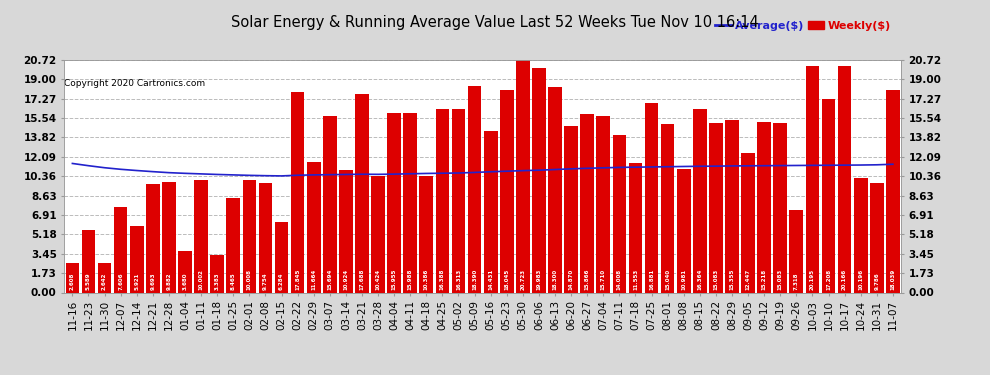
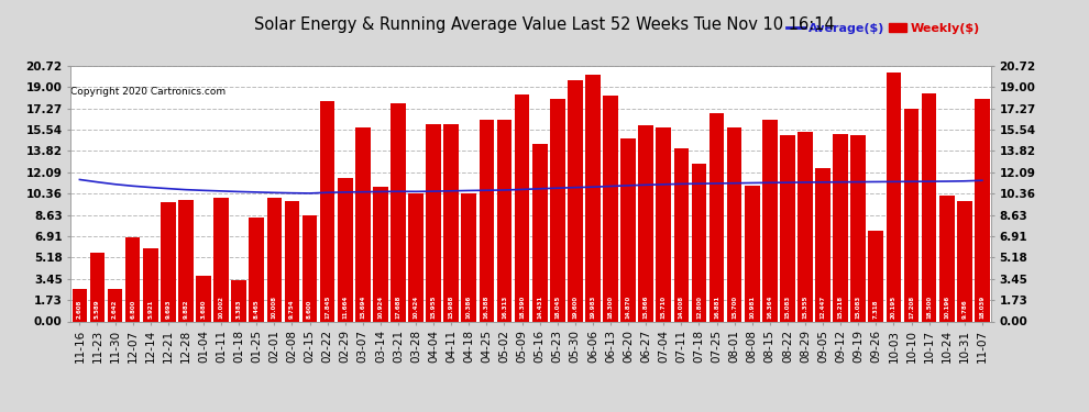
Weekly($)/12-07: 7.6 -> 6.8
Weekly($)/02-15: 6.3 -> 8.6
Weekly($)/05-30: 20.7 -> 19.6
Weekly($)/07-18: 11.6 -> 12.8
Weekly($)/08-01: 15.0 -> 15.7
Weekly($)/10-17: 20.2 -> 18.5
